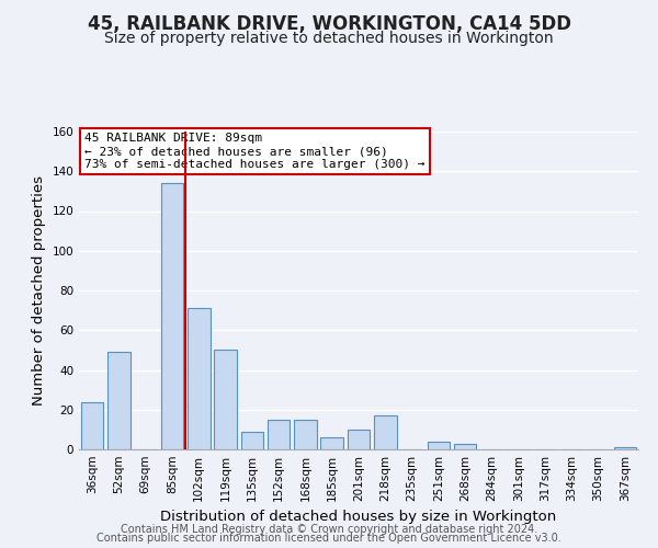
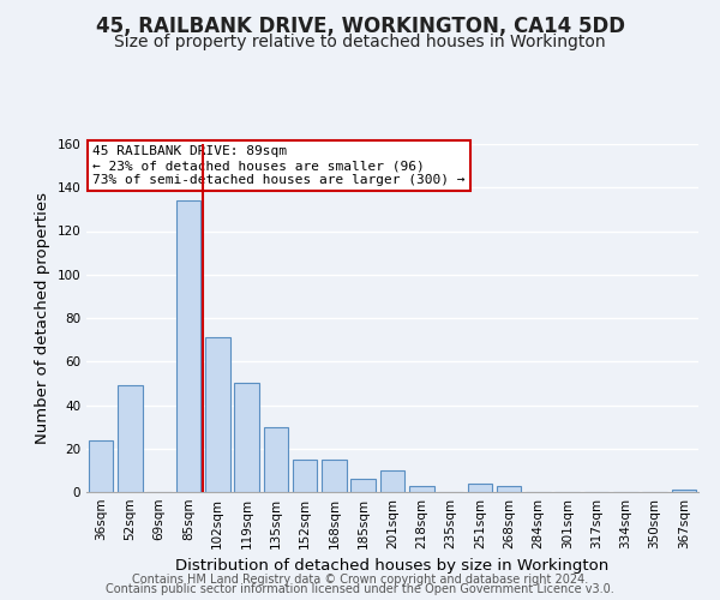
135sqm: 9 -> 30
218sqm: 17 -> 3
